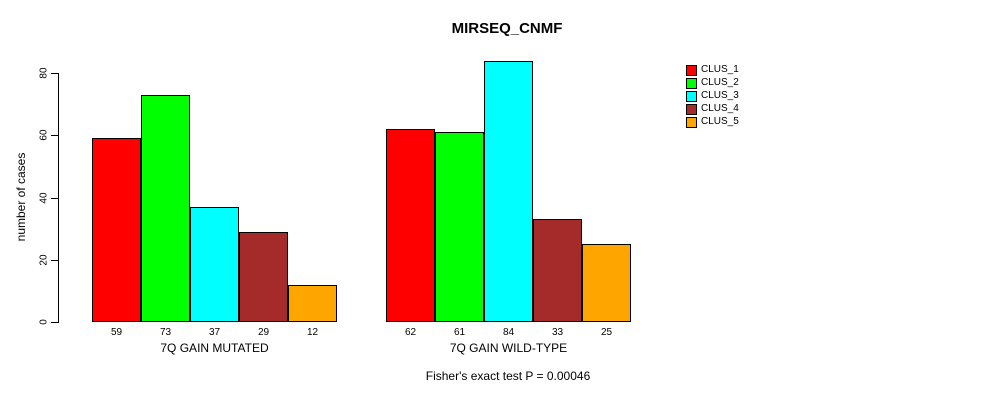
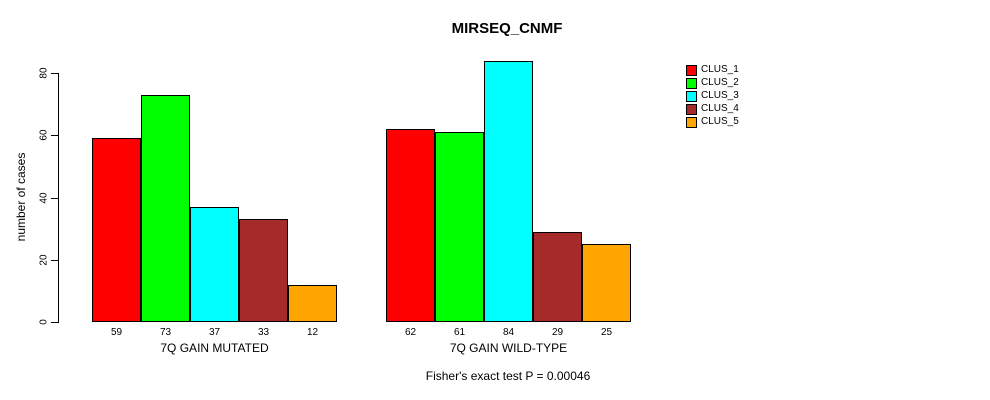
CLUS_4/7Q GAIN MUTATED: 29 -> 33
CLUS_4/7Q GAIN WILD-TYPE: 33 -> 29
